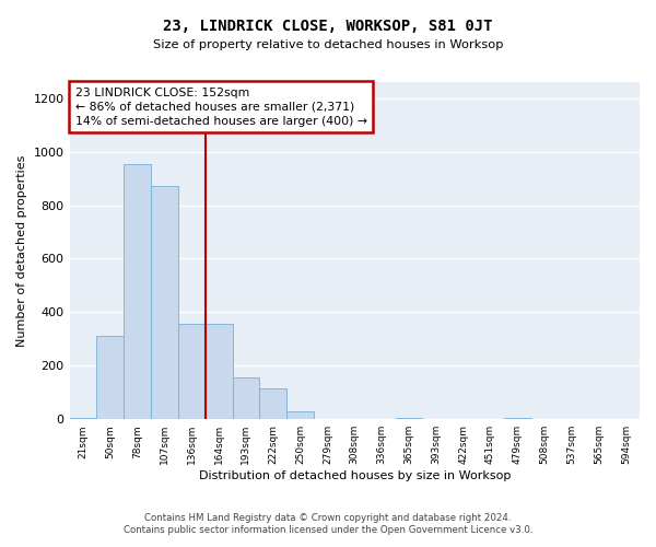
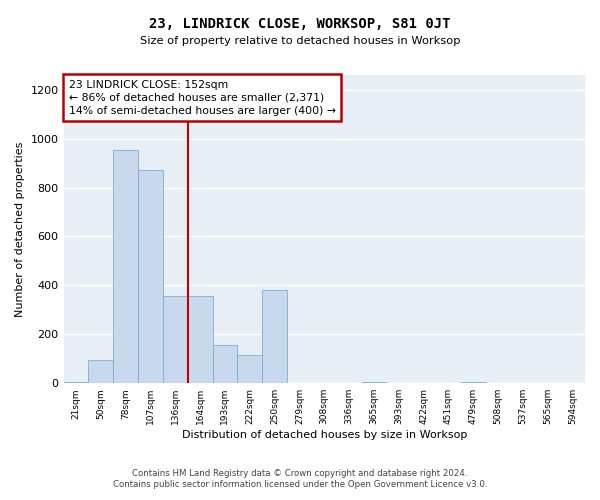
50sqm: 310 -> 95
250sqm: 30 -> 380
